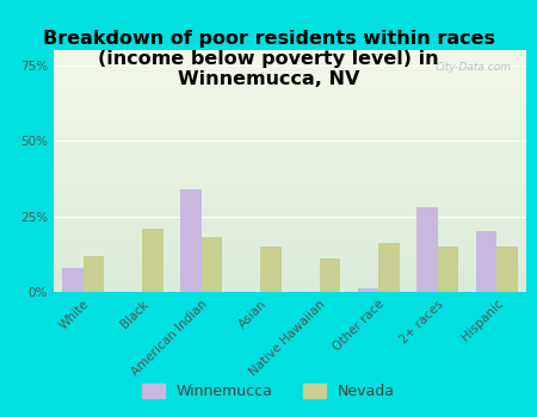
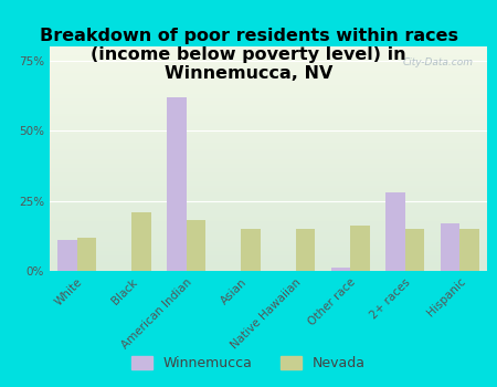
Winnemucca/White: 8% -> 11%
Winnemucca/American Indian: 34% -> 62%
Nevada/Native Hawaiian: 11% -> 15%
Winnemucca/Hispanic: 20% -> 17%
